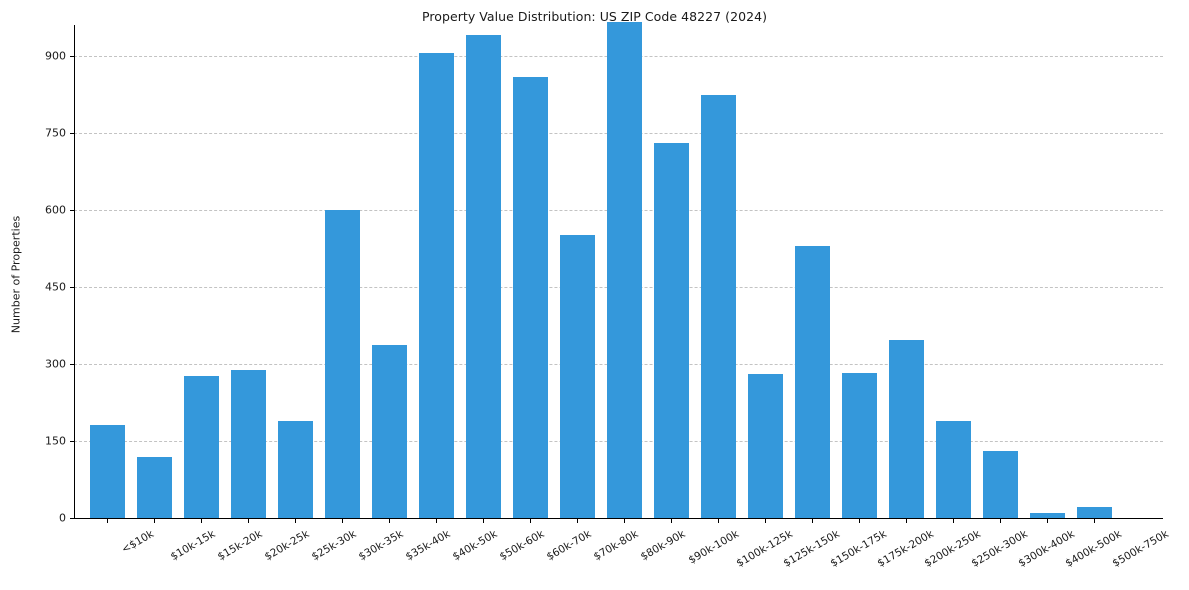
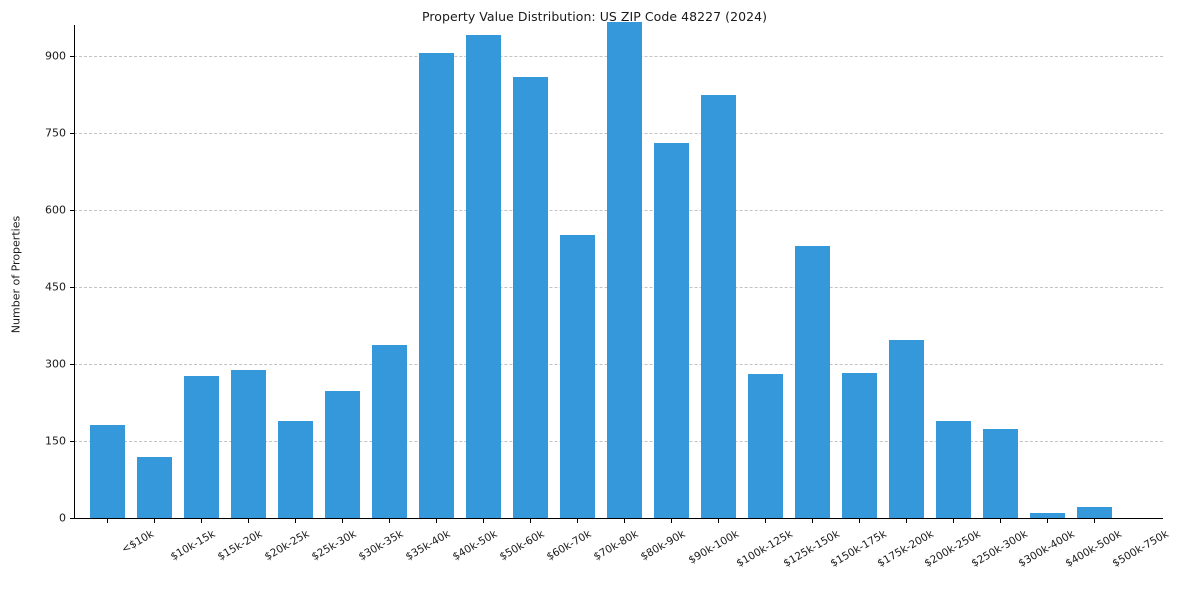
$30k-35k: 600 -> 250
$300k-400k: 130 -> 170
